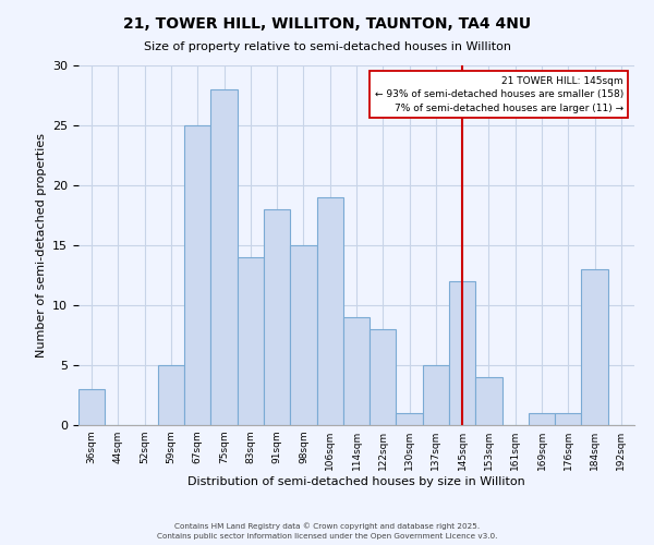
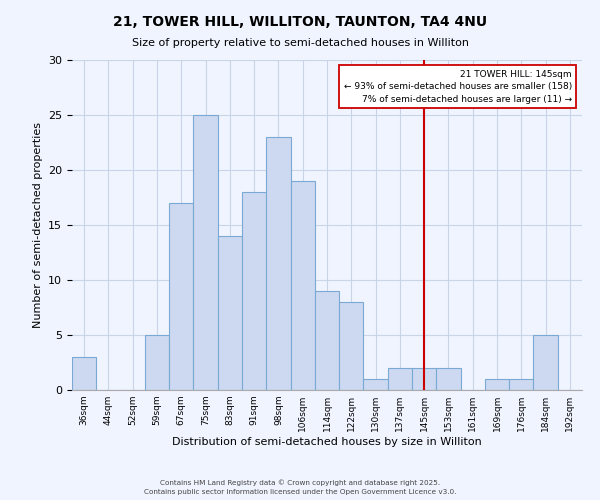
67sqm: 25 -> 17
75sqm: 28 -> 25
98sqm: 15 -> 23
137sqm: 5 -> 2
145sqm: 12 -> 2
153sqm: 4 -> 2
184sqm: 13 -> 5
